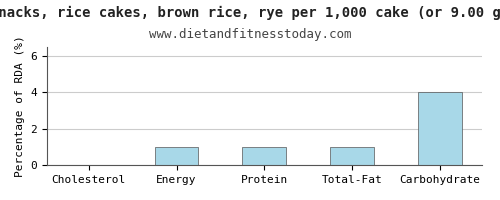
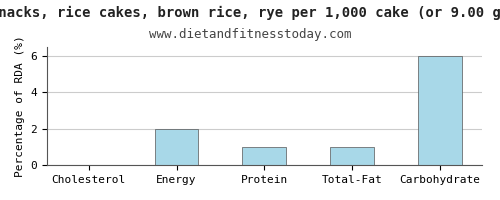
Energy: 1 -> 2
Carbohydrate: 4 -> 6
